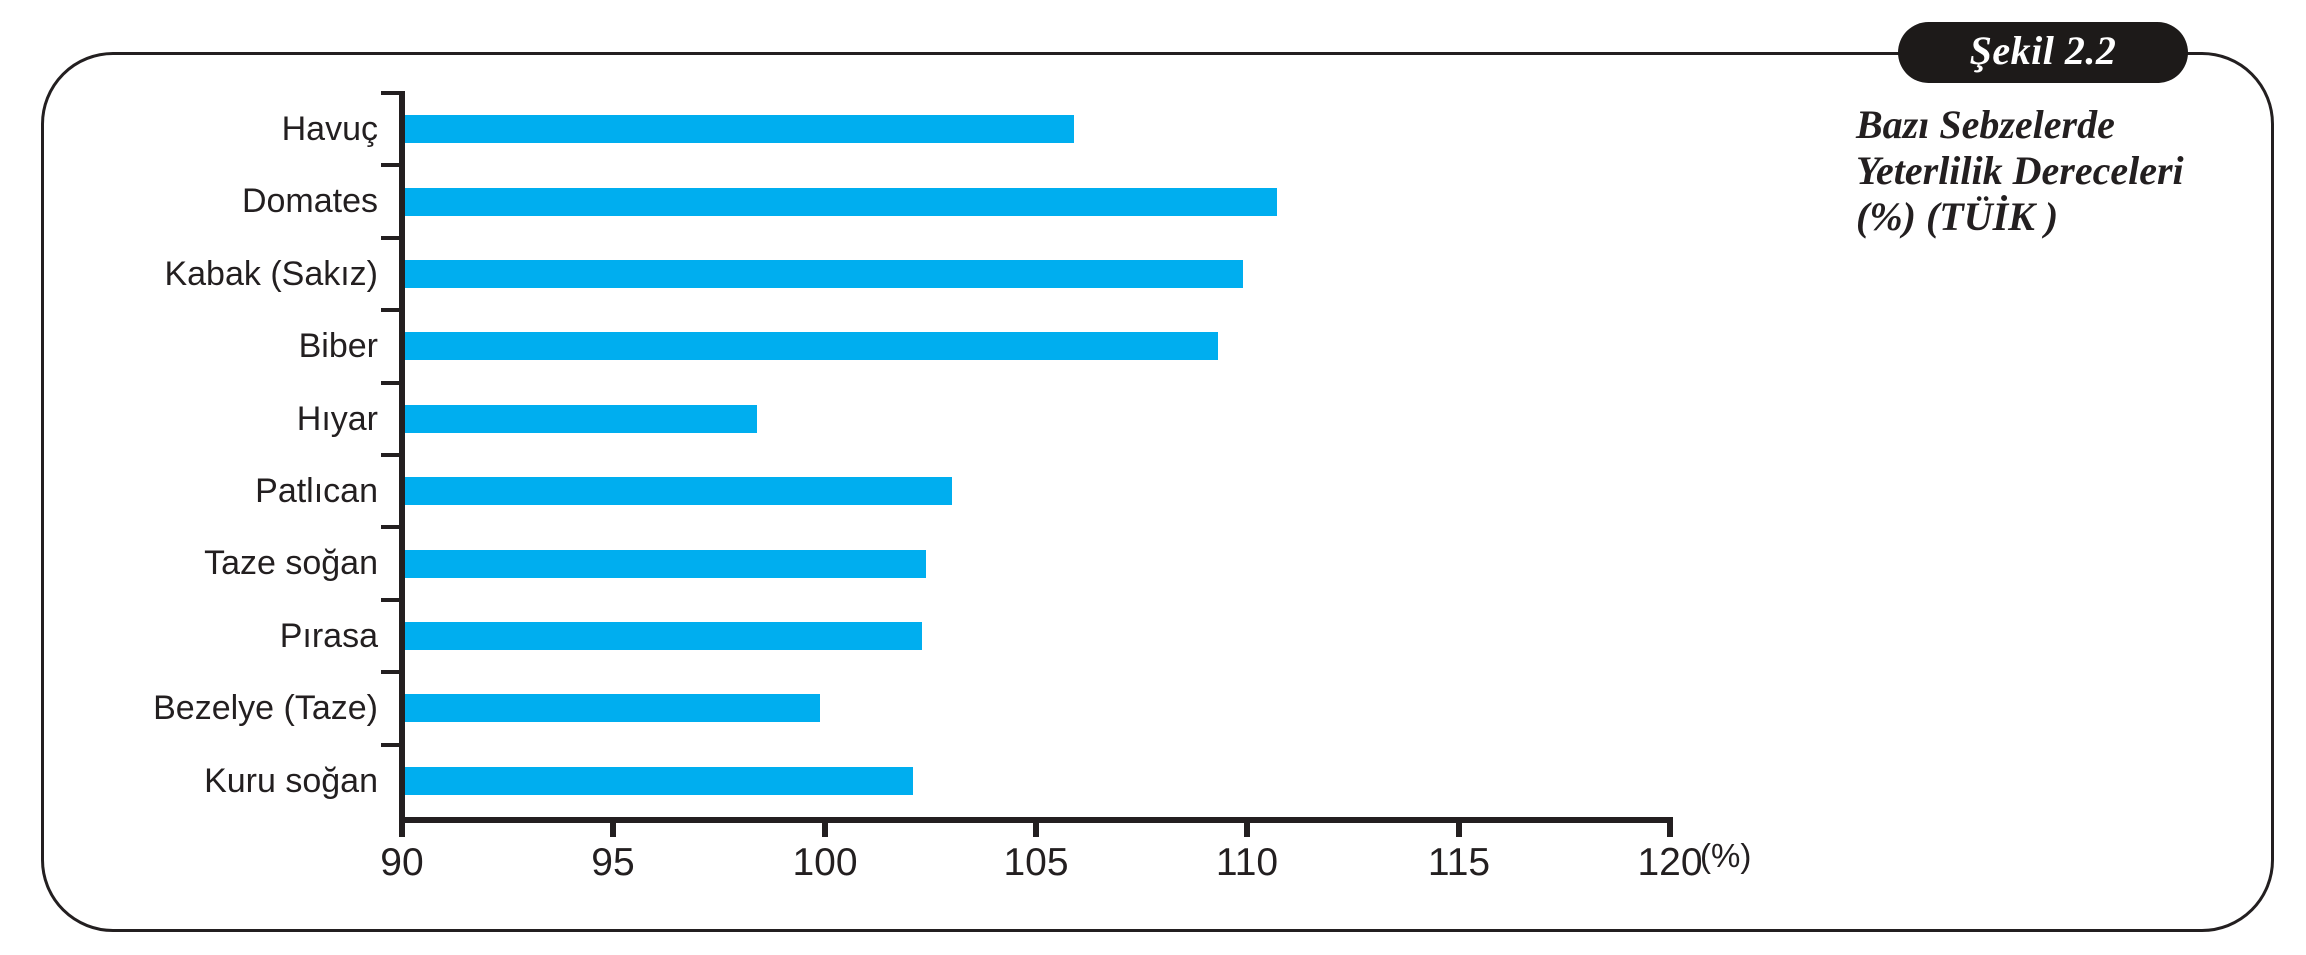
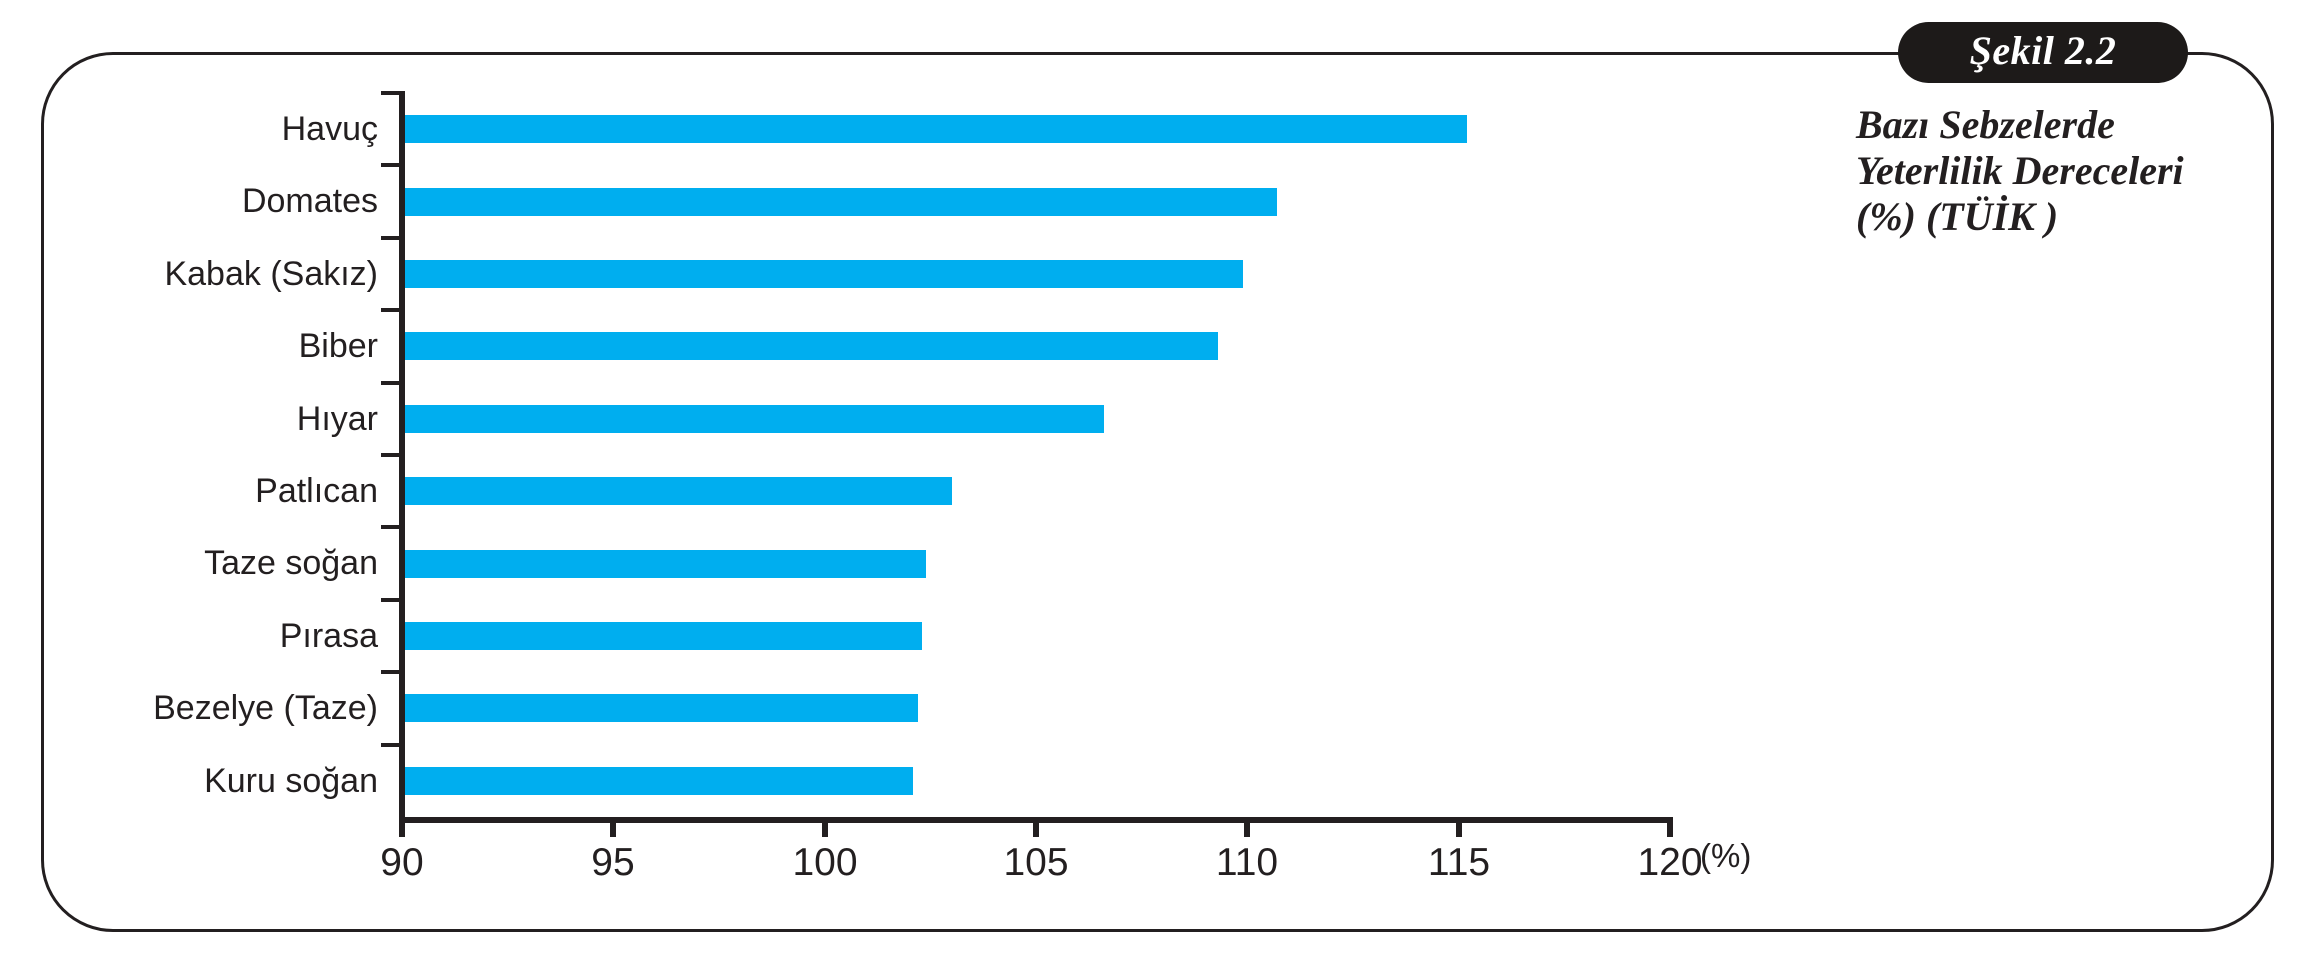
Havuç: 105.9 -> 115.2
Hıyar: 98.4 -> 106.6
Bezelye (Taze): 99.9 -> 102.2
